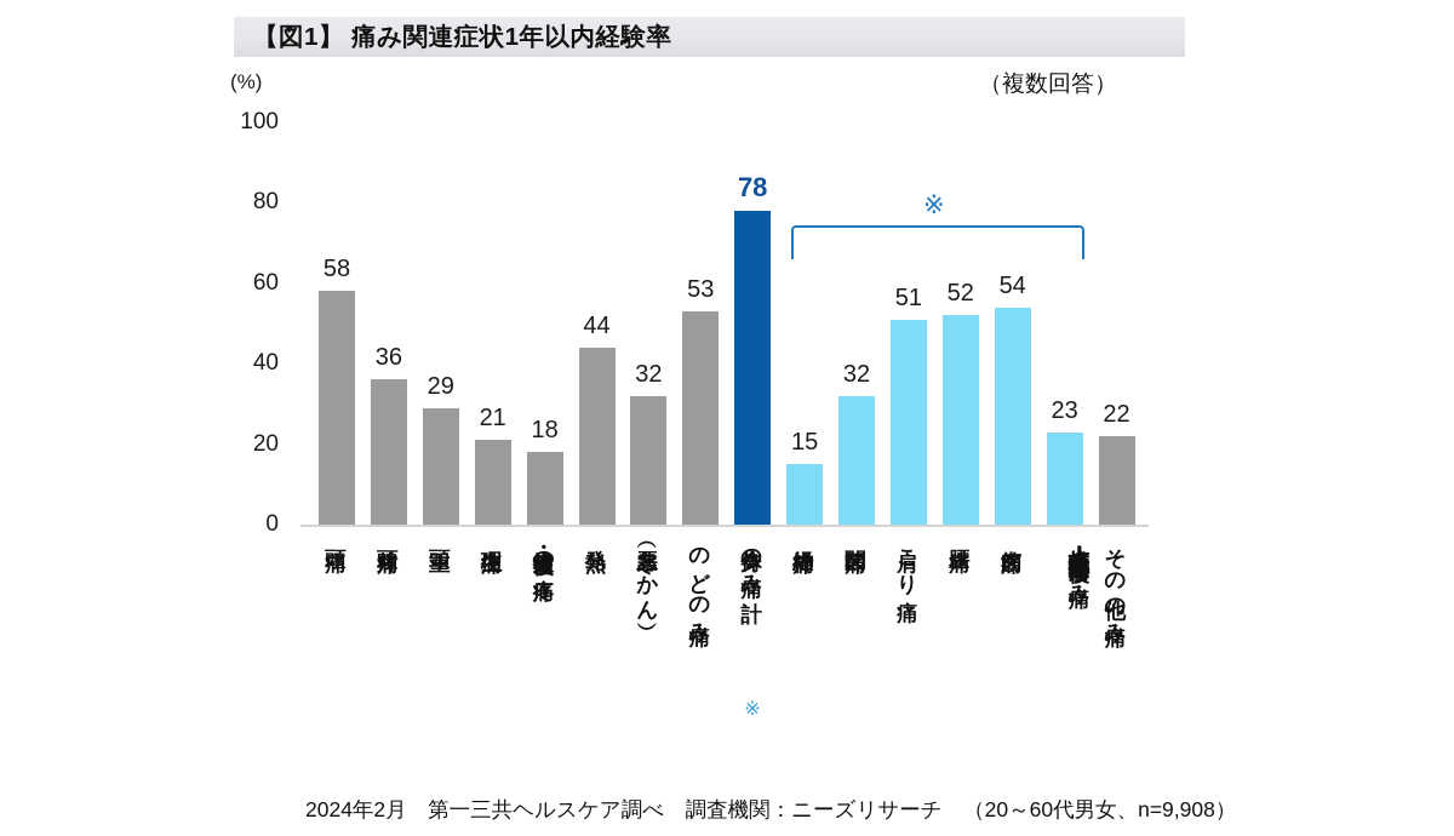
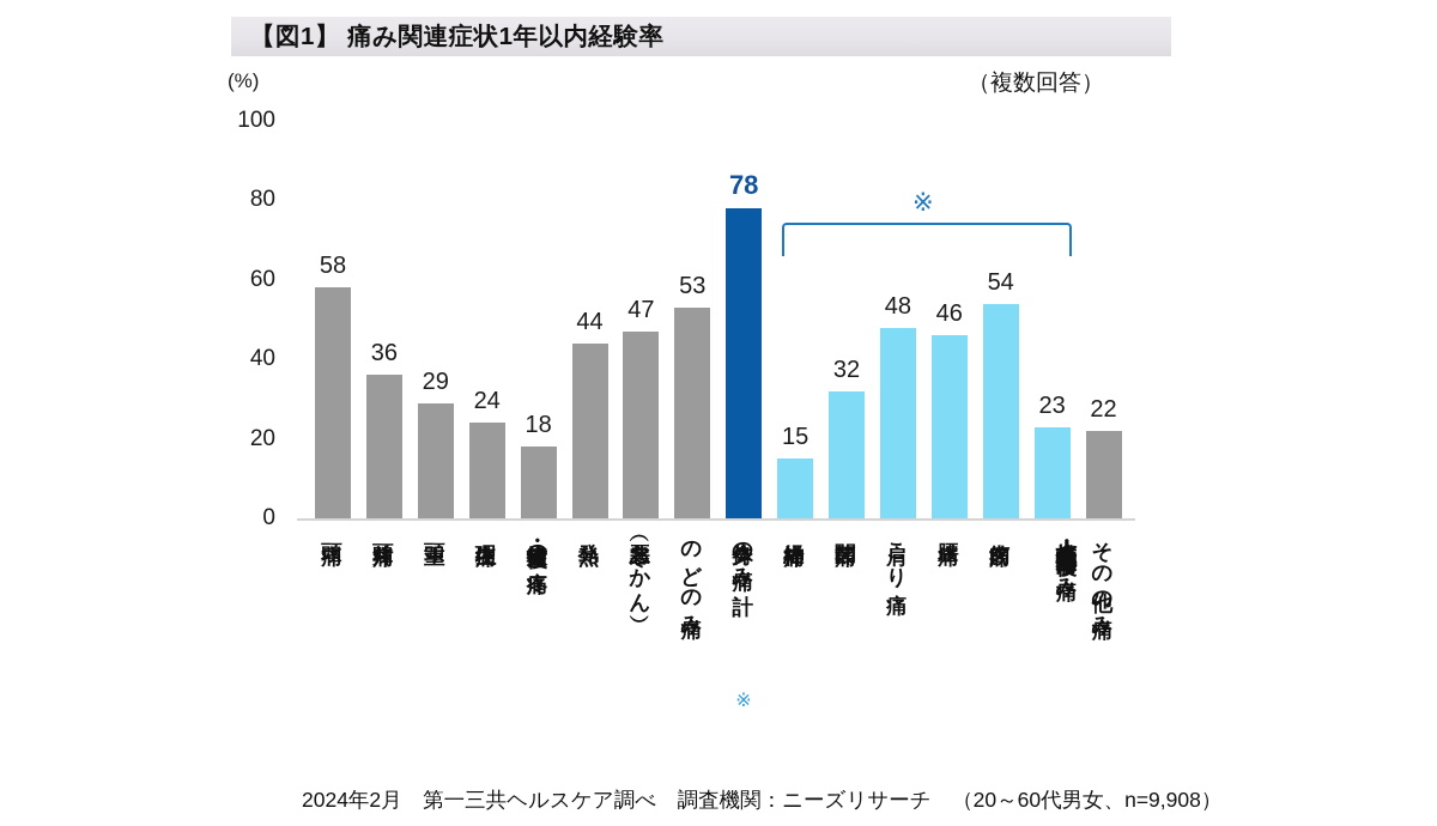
生理痛: 21 -> 24
悪寒（おかん）: 32 -> 47
肩こり痛: 51 -> 48
腰痛: 52 -> 46
